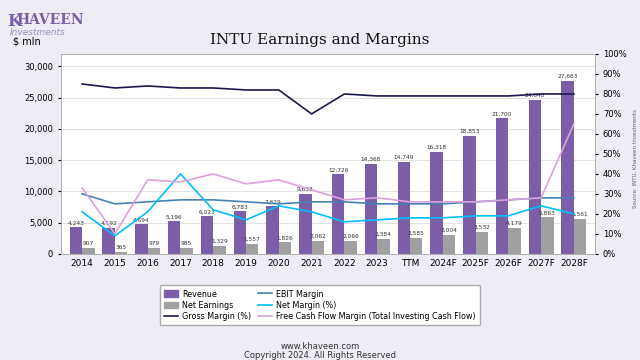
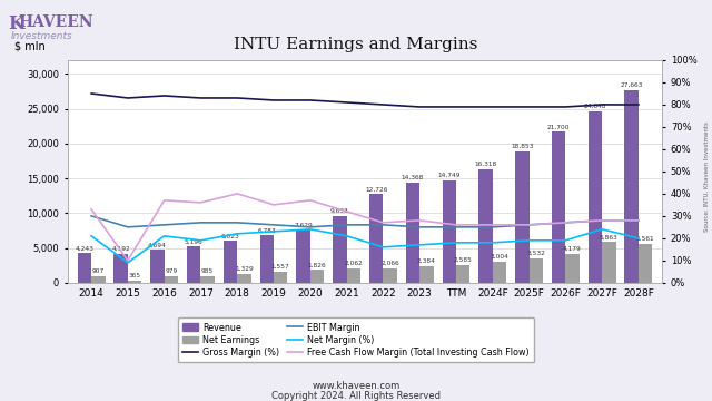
Net Margin (%)/2017: 40% -> 19%
Net Margin (%)/2019: 17% -> 23%
Gross Margin (%)/2021: 70% -> 81%
Free Cash Flow Margin (Total Investing Cash Flow)/2028F: 65% -> 28%
